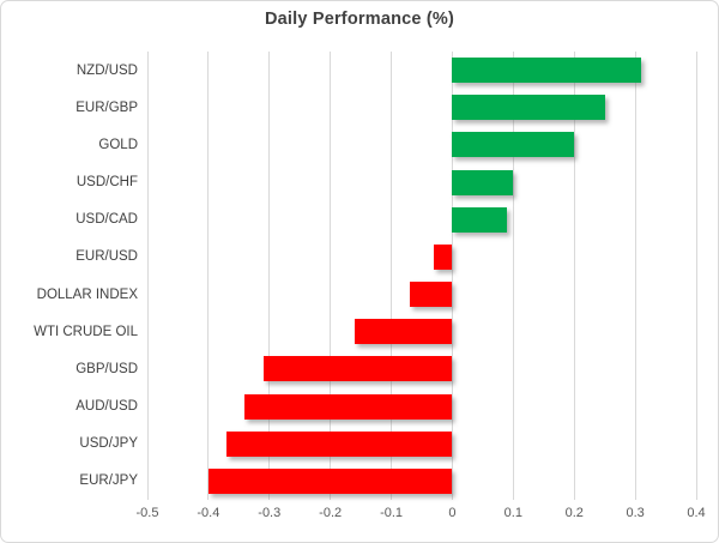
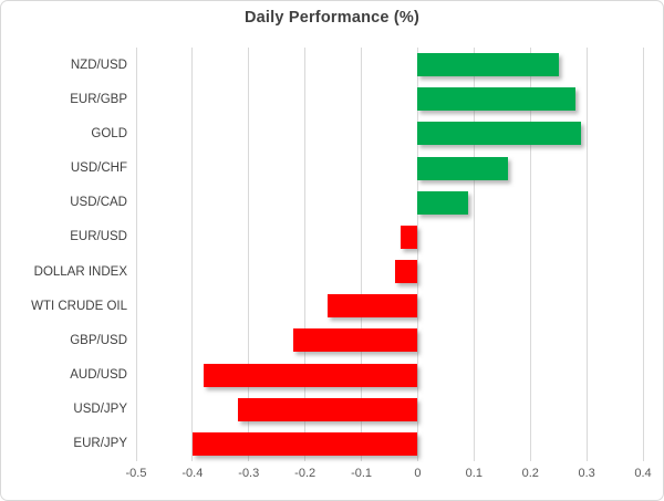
NZD/USD: 0.31 -> 0.25
EUR/GBP: 0.25 -> 0.28
GOLD: 0.20 -> 0.29
USD/CHF: 0.10 -> 0.16
DOLLAR INDEX: -0.07 -> -0.04
GBP/USD: -0.31 -> -0.22
AUD/USD: -0.34 -> -0.38
USD/JPY: -0.37 -> -0.32
